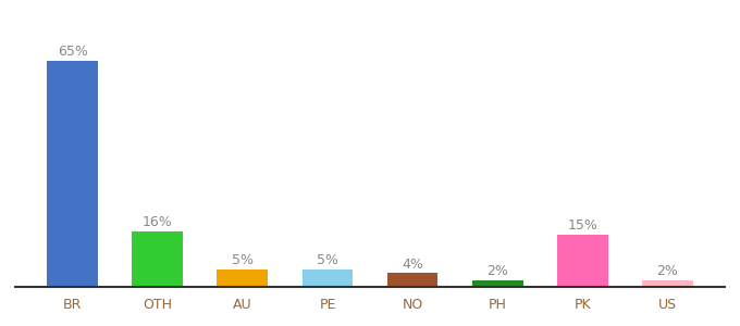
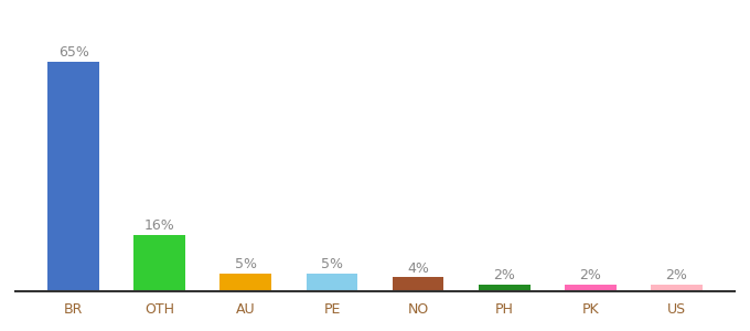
PK: 15% -> 2%
